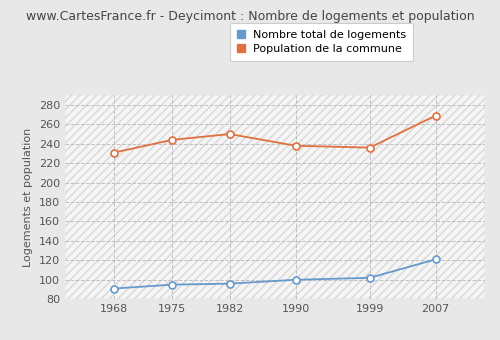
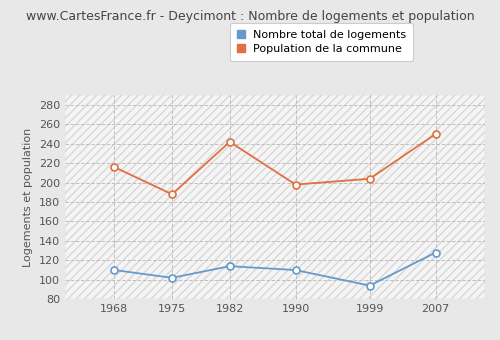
Nombre total de logements/1968: 91 -> 110
Population de la commune/1968: 231 -> 216
Nombre total de logements/1975: 95 -> 102
Population de la commune/1975: 244 -> 188
Nombre total de logements/1982: 96 -> 114
Population de la commune/1982: 250 -> 242
Nombre total de logements/1990: 100 -> 110
Population de la commune/1990: 238 -> 198
Nombre total de logements/1999: 102 -> 94
Population de la commune/1999: 236 -> 204
Nombre total de logements/2007: 121 -> 128
Population de la commune/2007: 269 -> 250
